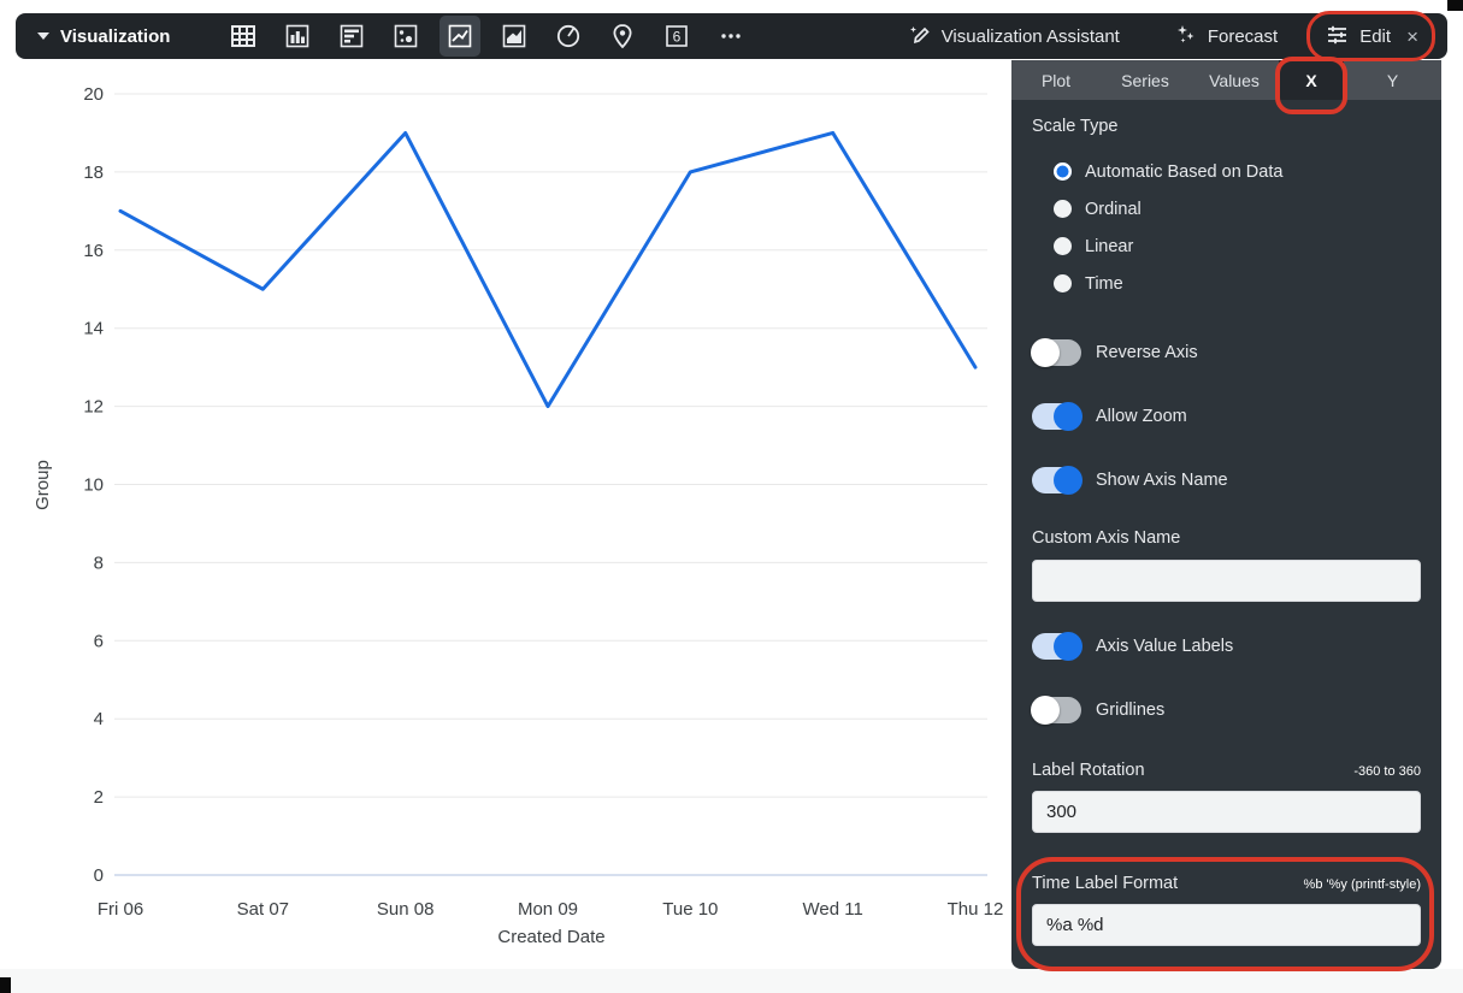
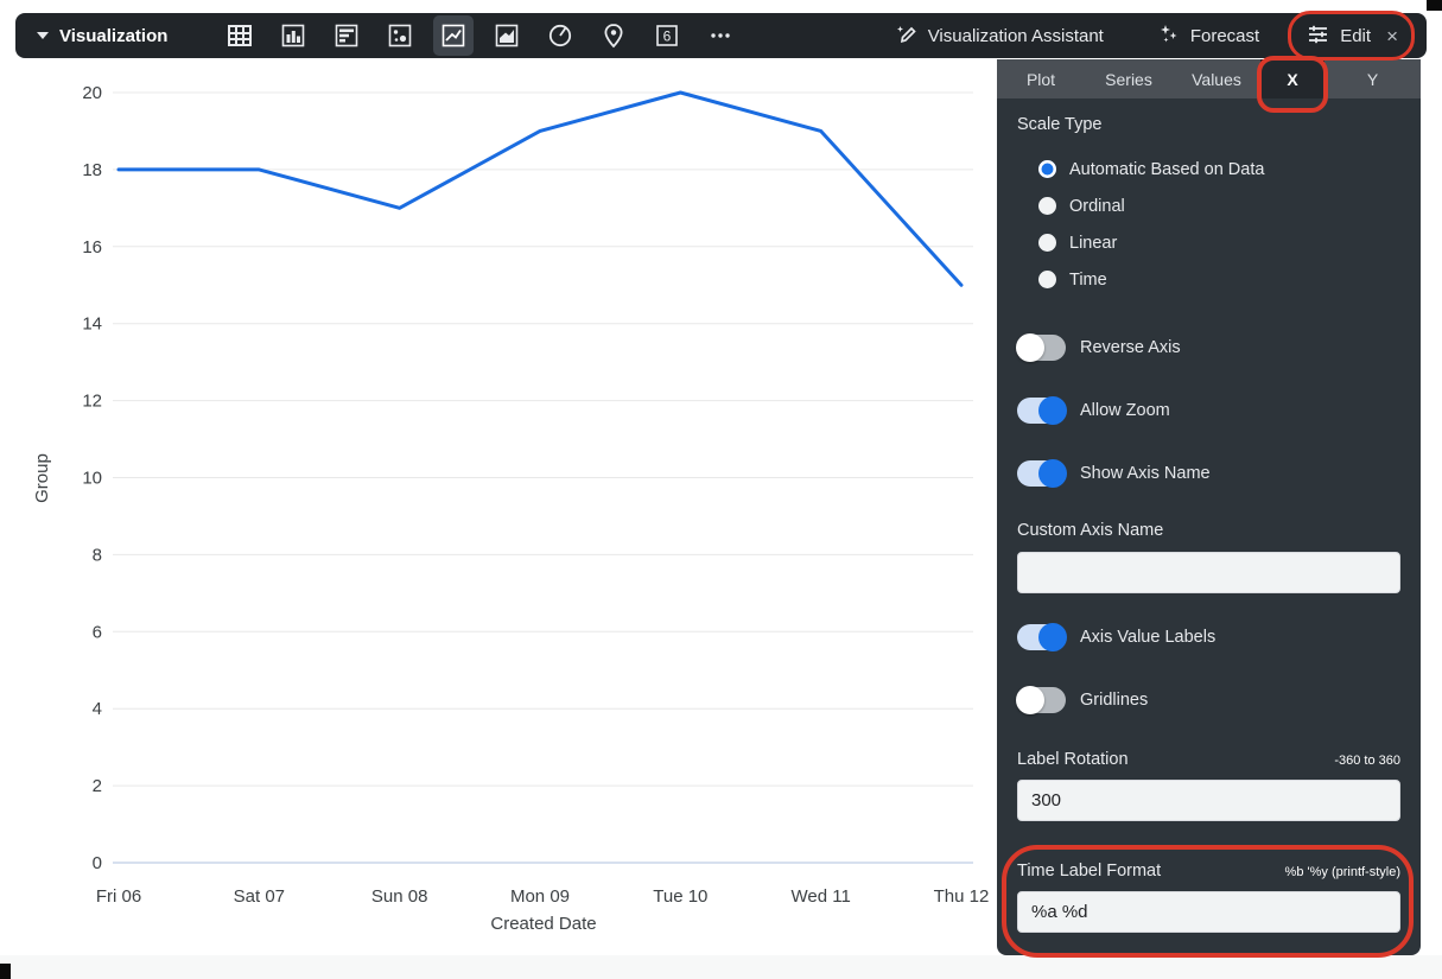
Fri 06: 17 -> 18
Sat 07: 15 -> 18
Sun 08: 19 -> 17
Mon 09: 12 -> 19
Tue 10: 18 -> 20
Thu 12: 13 -> 15
